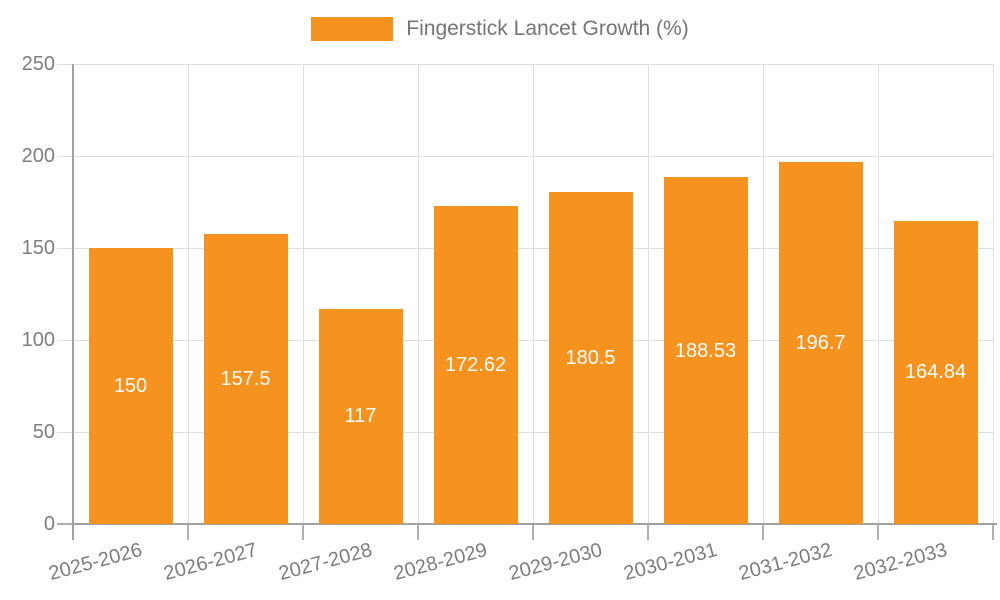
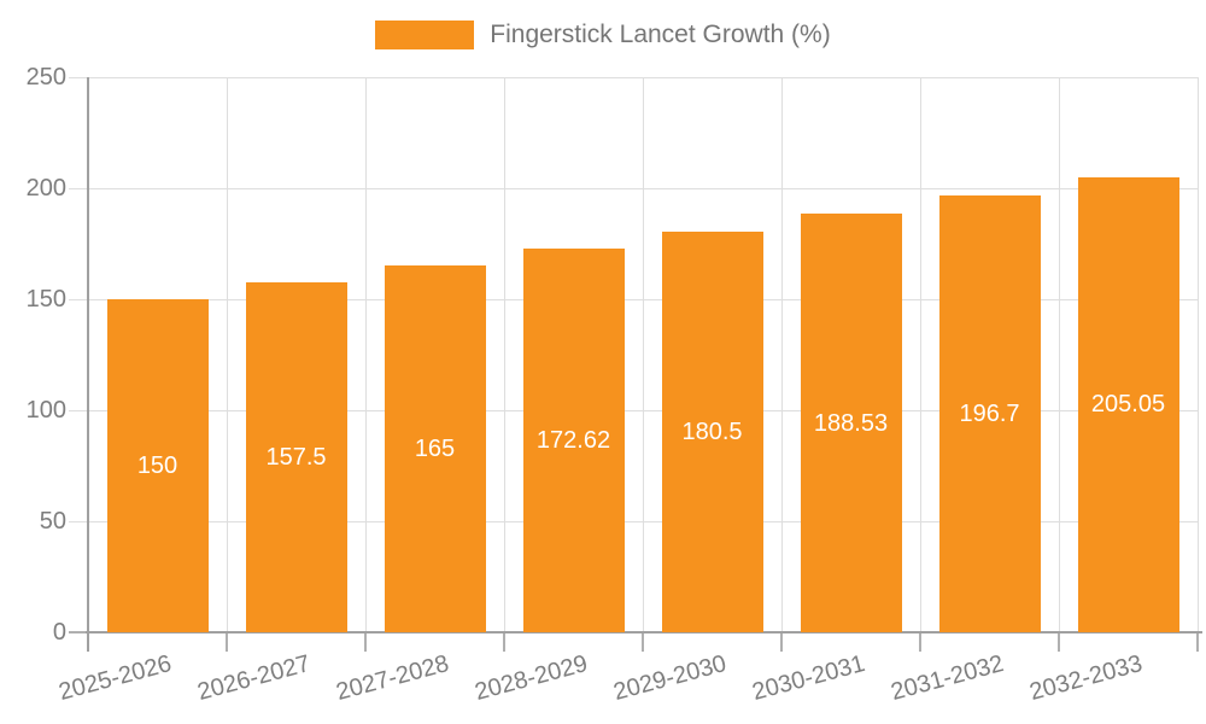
2027-2028: 117 -> 165
2032-2033: 164.84 -> 205.05
